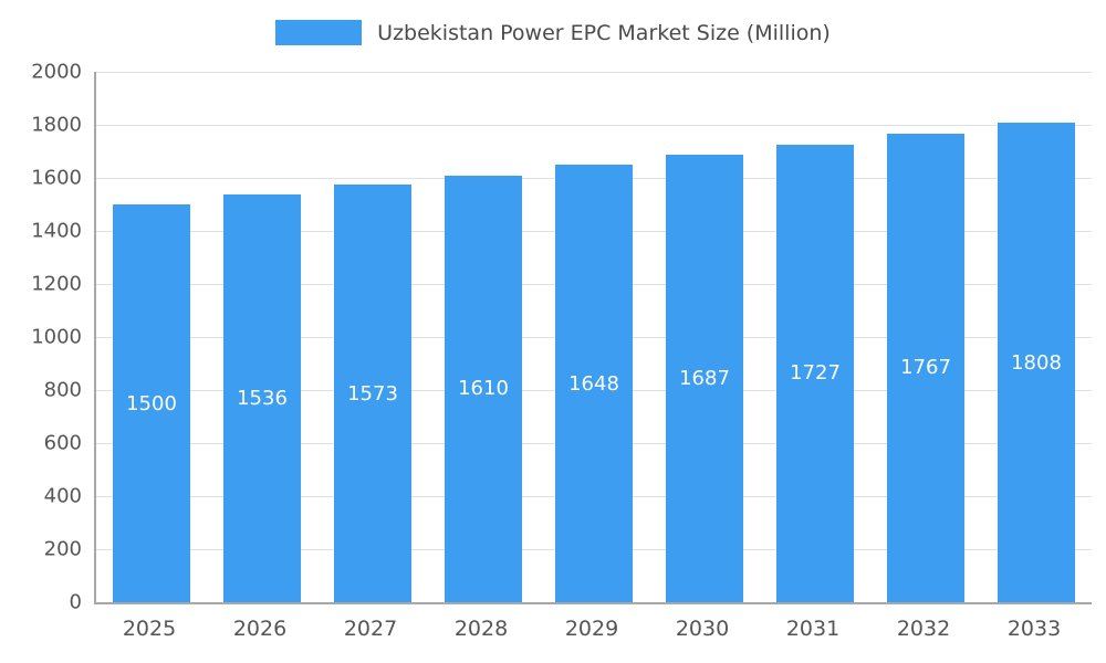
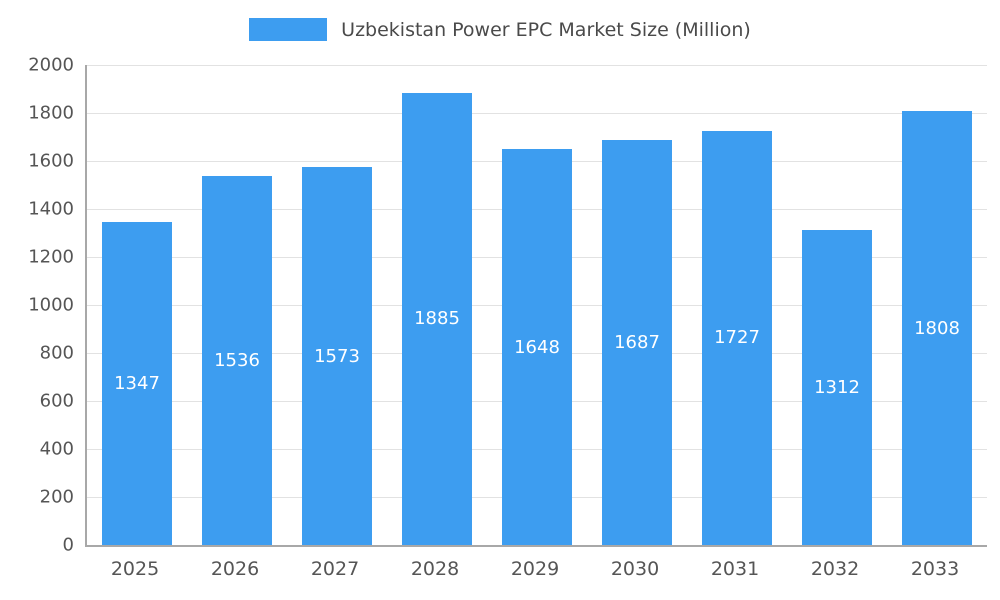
2025: 1500 -> 1347
2028: 1610 -> 1885
2032: 1767 -> 1312
